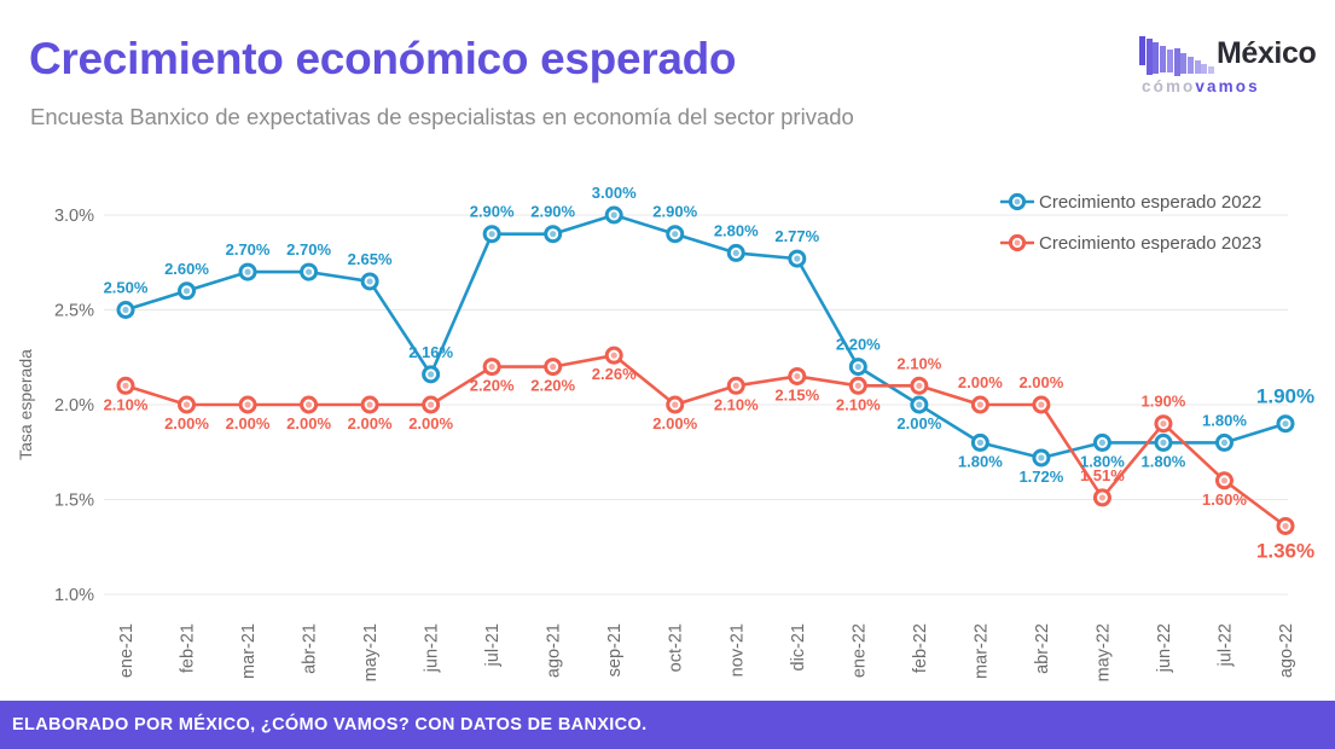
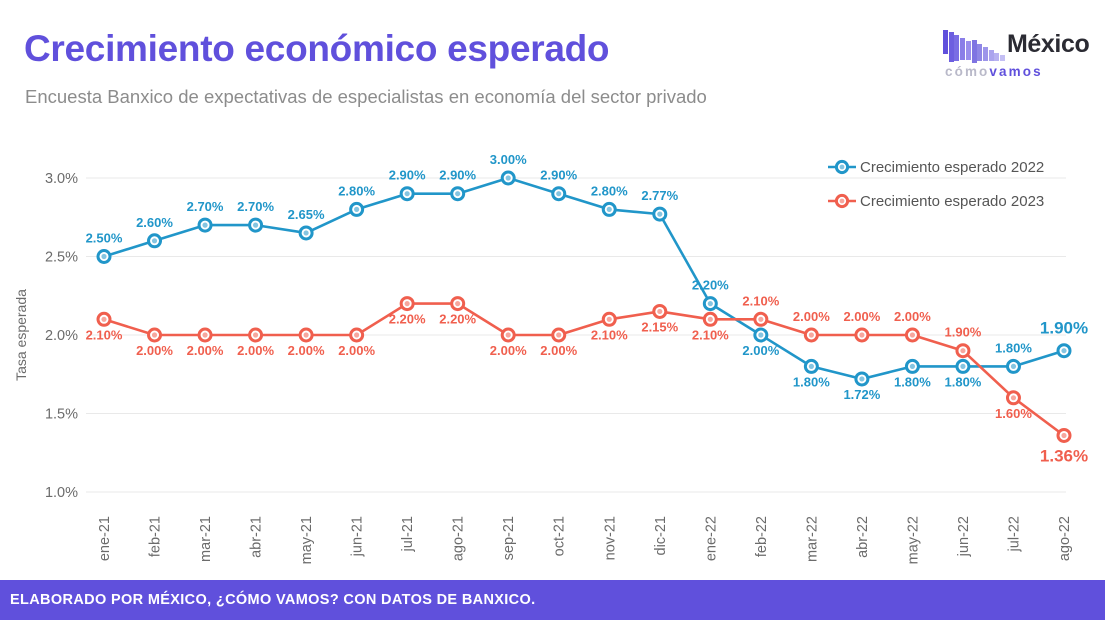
Crecimiento esperado 2022/jun-21: 2.16% -> 2.80%
Crecimiento esperado 2023/sep-21: 2.26% -> 2.00%
Crecimiento esperado 2023/may-22: 1.51% -> 2.00%
